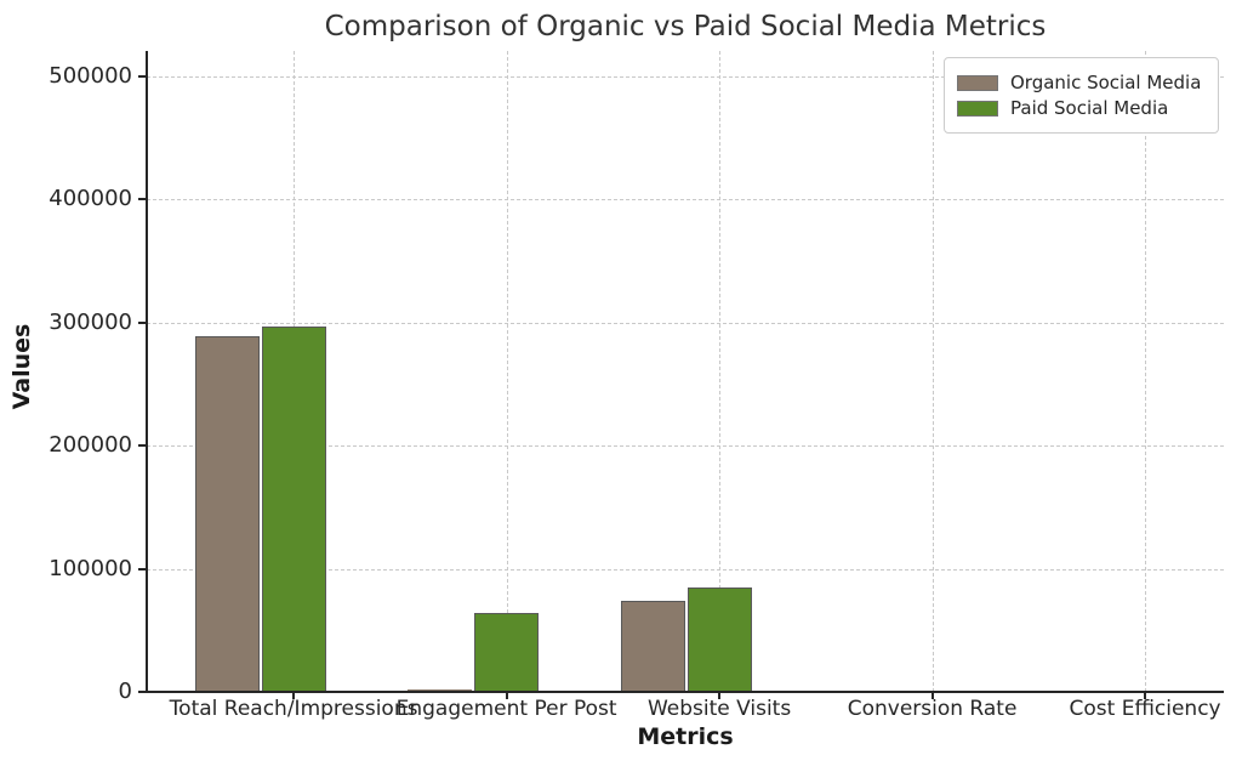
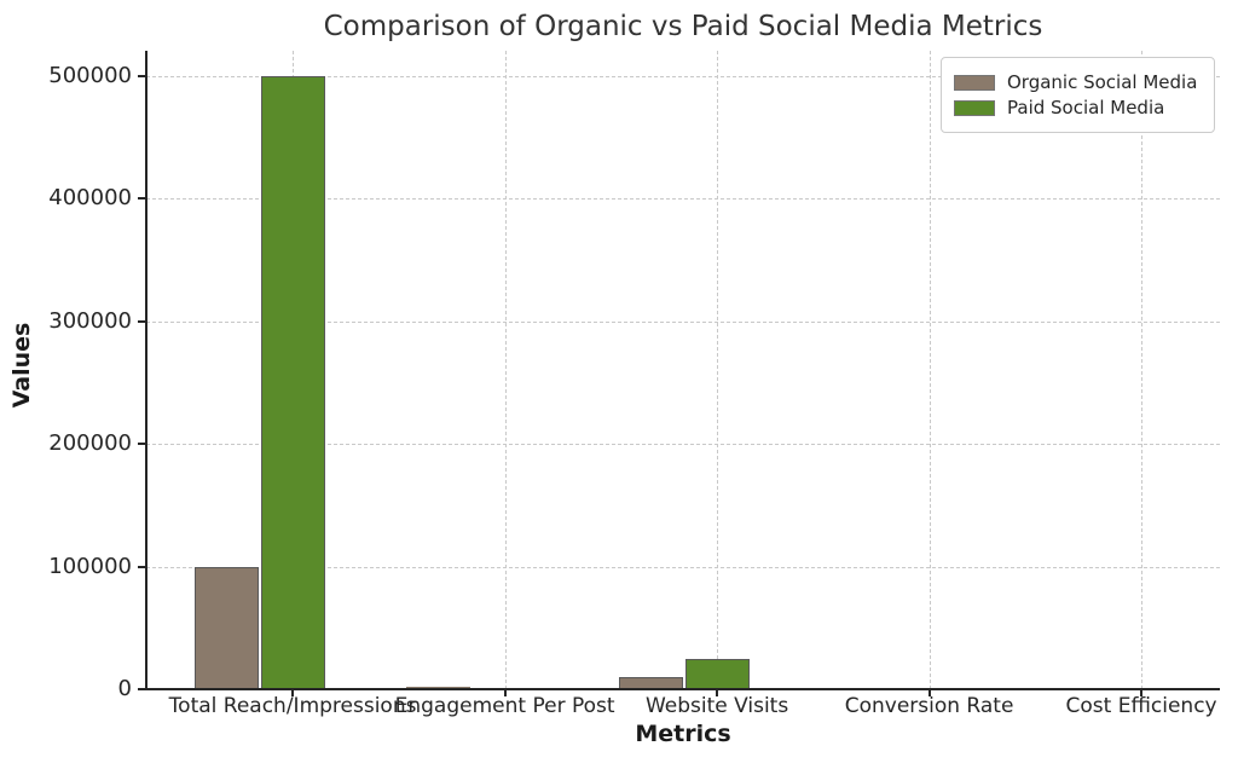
Organic Social Media/Total Reach/Impressions: 289000 -> 100000
Paid Social Media/Total Reach/Impressions: 297000 -> 500000
Paid Social Media/Engagement Per Post: 64000 -> 1000
Organic Social Media/Website Visits: 74000 -> 10000
Paid Social Media/Website Visits: 85000 -> 25000
